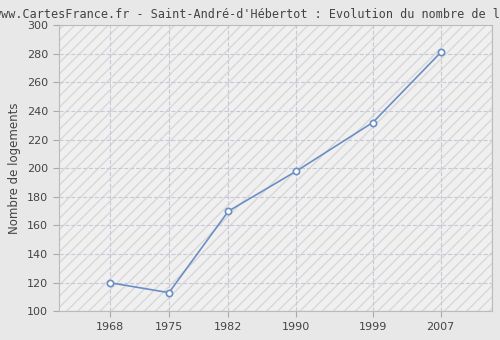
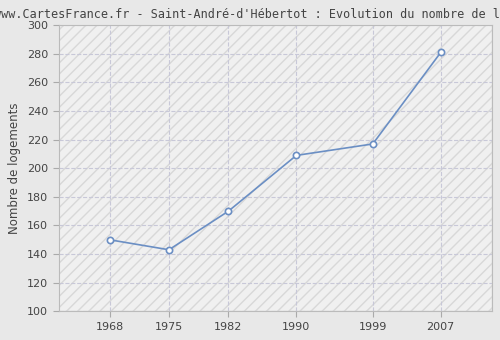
1968: 120 -> 150
1975: 113 -> 143
1990: 198 -> 209
1999: 232 -> 217
